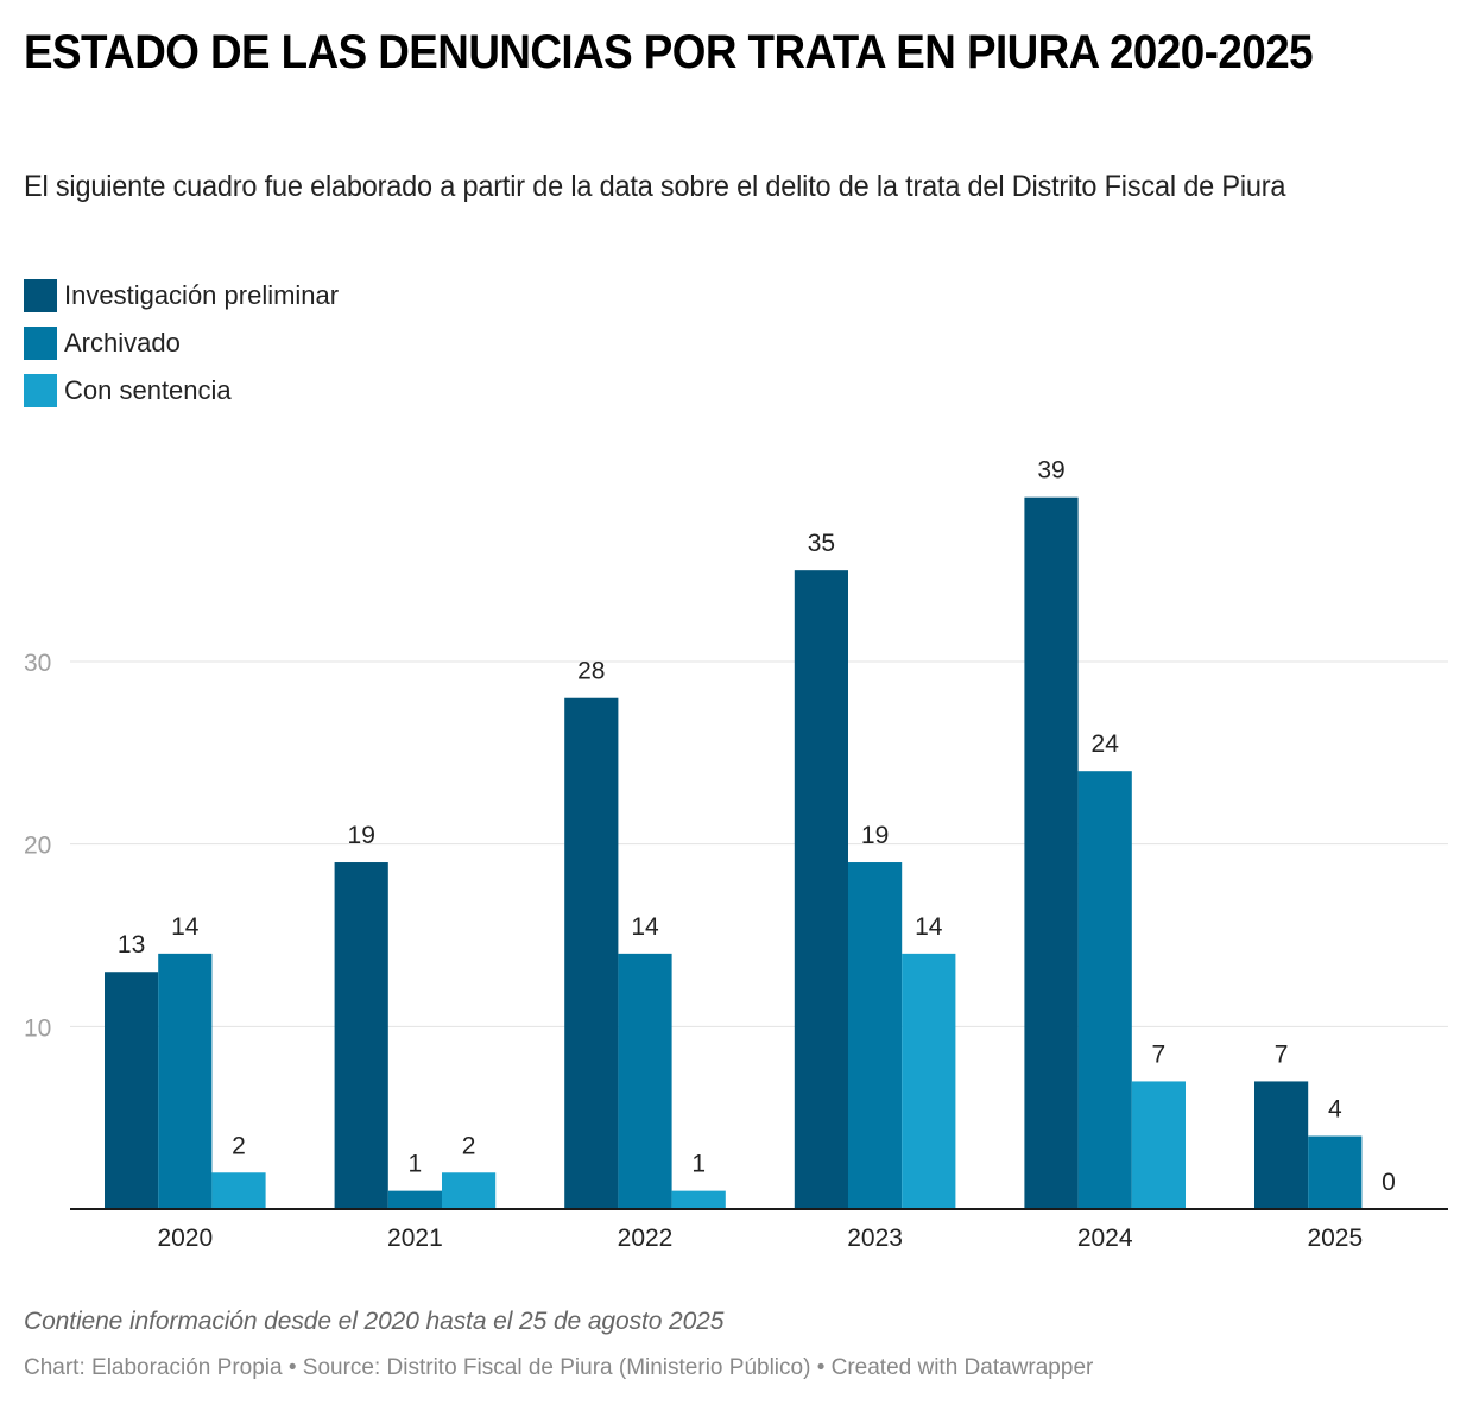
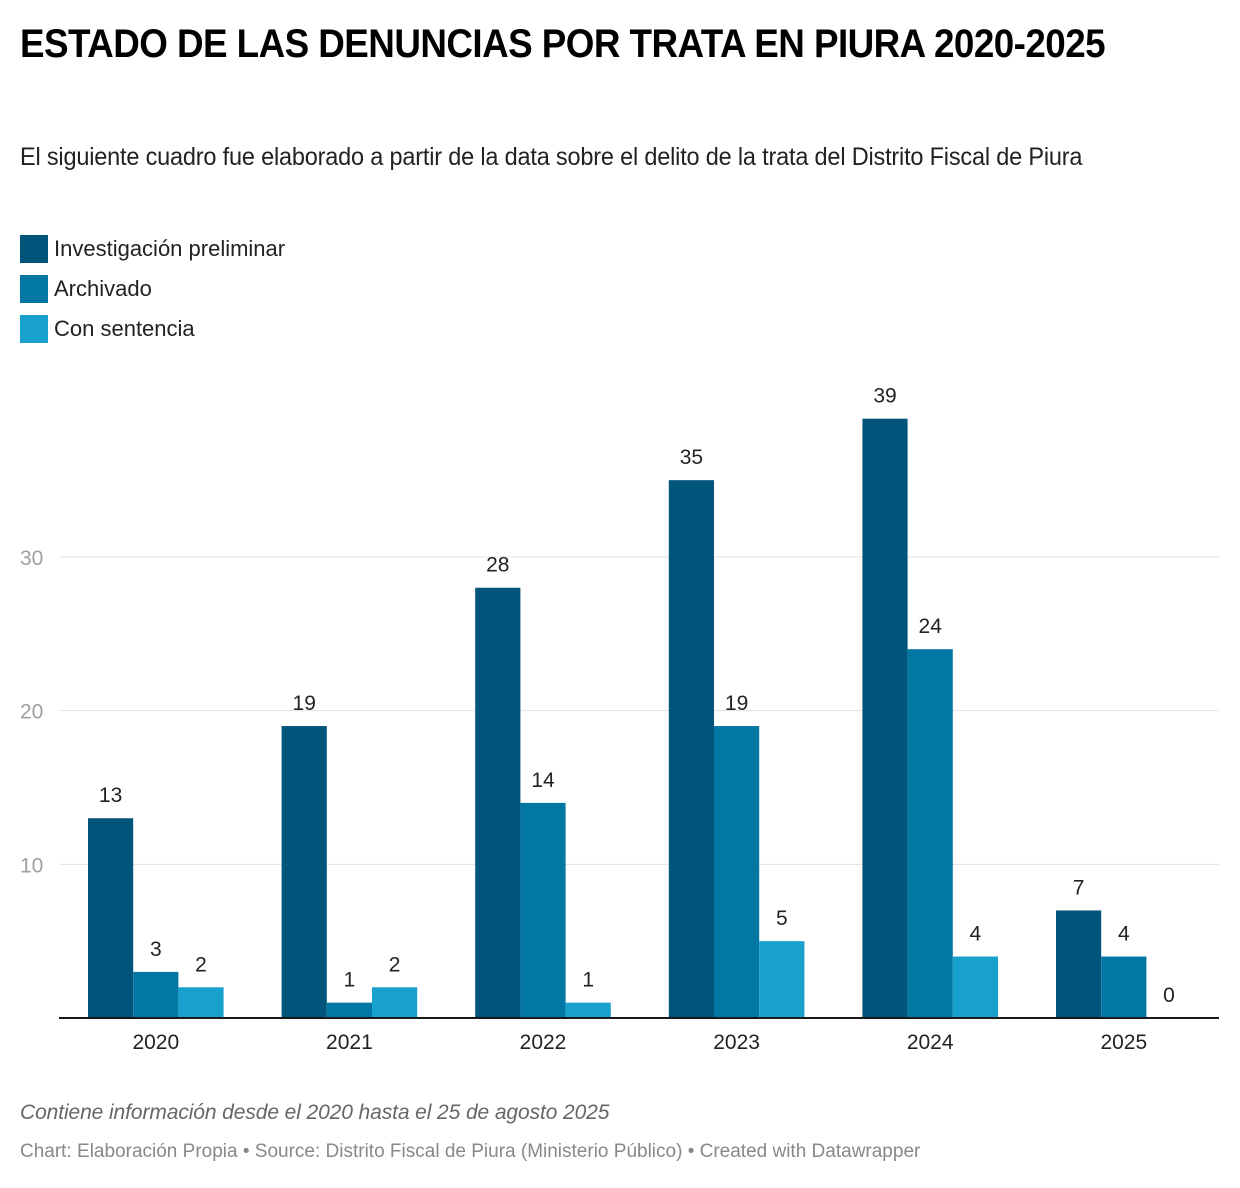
Archivado/2020: 14 -> 3
Con sentencia/2023: 14 -> 5
Con sentencia/2024: 7 -> 4
